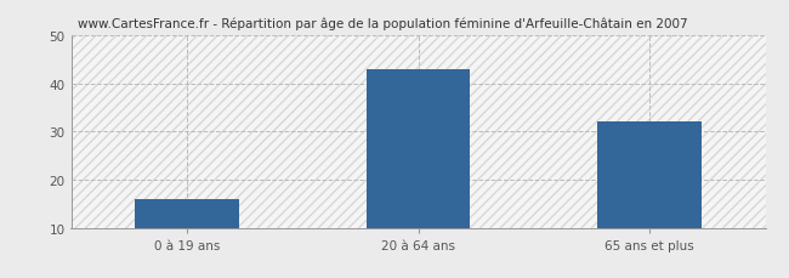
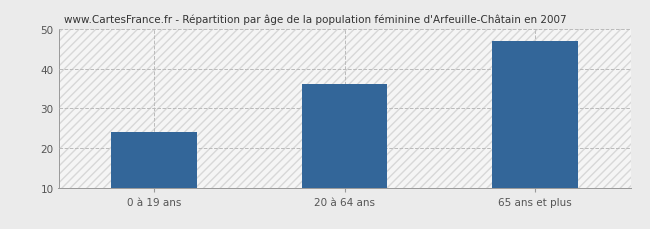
0 à 19 ans: 16 -> 24
20 à 64 ans: 43 -> 36
65 ans et plus: 32 -> 47
